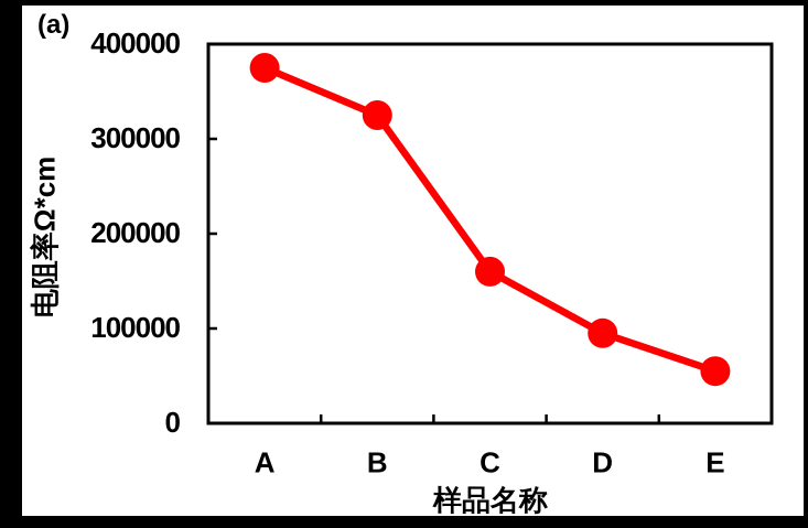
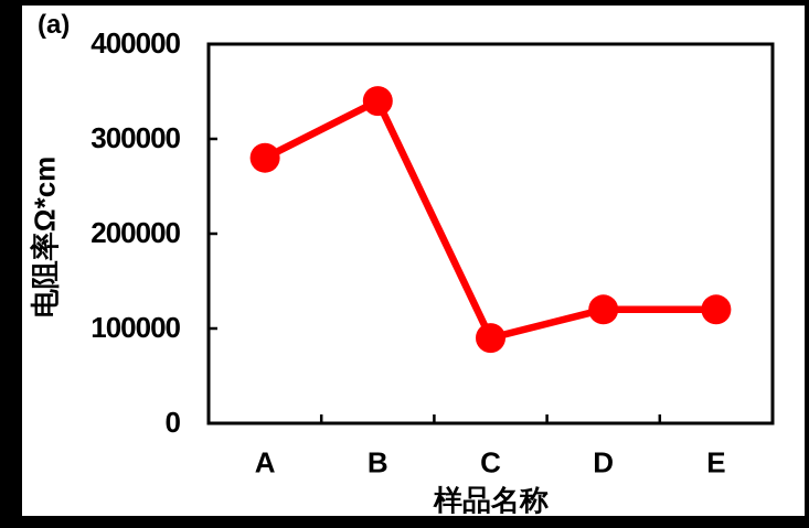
A: 380000 -> 280000
B: 320000 -> 340000
C: 160000 -> 90000
D: 100000 -> 120000
E: 60000 -> 120000
